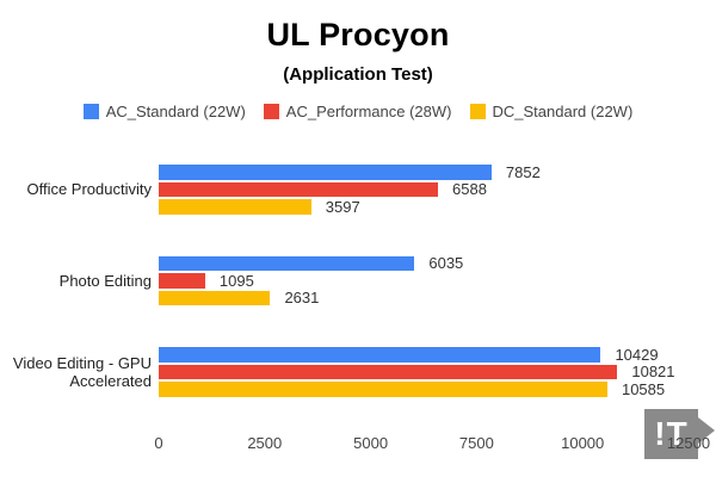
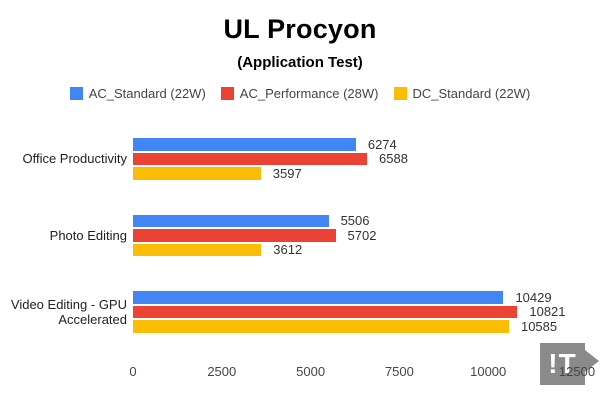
AC_Standard (22W)/Office Productivity: 7852 -> 6274
AC_Standard (22W)/Photo Editing: 6035 -> 5506
AC_Performance (28W)/Photo Editing: 1095 -> 5702
DC_Standard (22W)/Photo Editing: 2631 -> 3612
